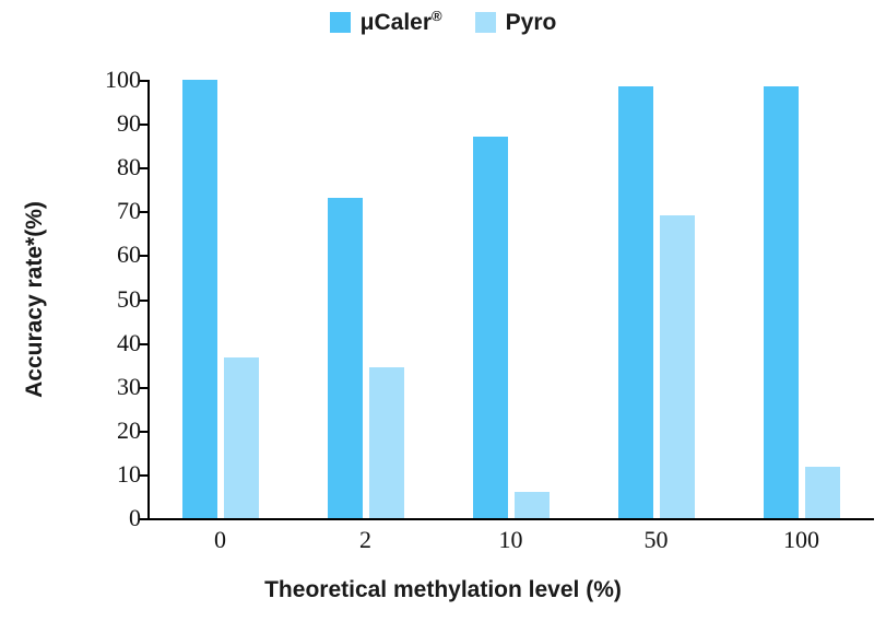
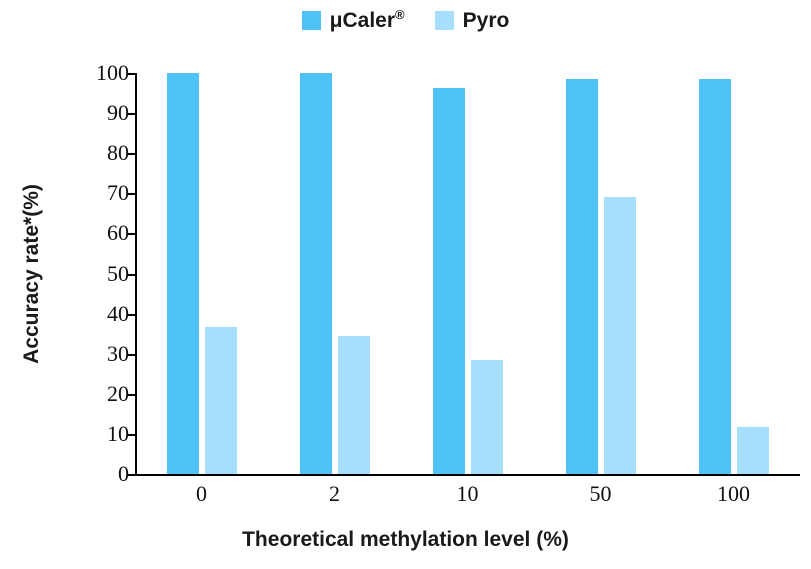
μCaler®/2: 73 -> 100
μCaler®/10: 87 -> 96
Pyro/10: 6 -> 28
